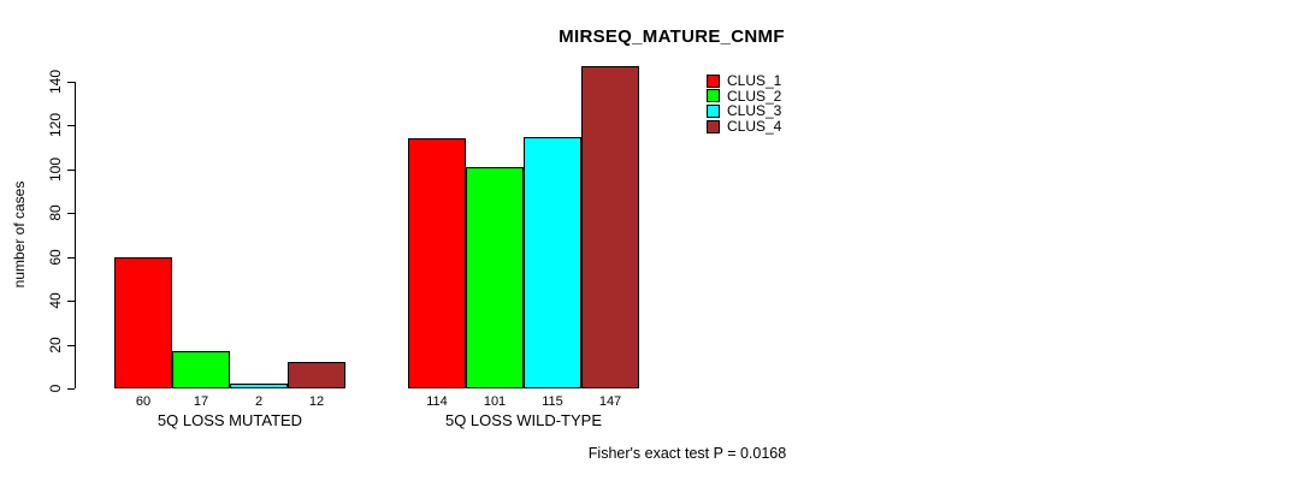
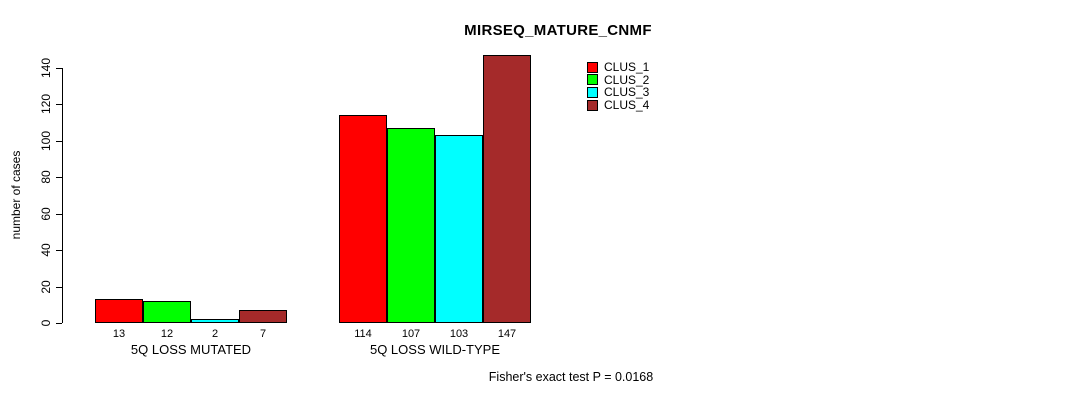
CLUS_1/5Q LOSS MUTATED: 60 -> 13
CLUS_2/5Q LOSS MUTATED: 17 -> 12
CLUS_4/5Q LOSS MUTATED: 12 -> 7
CLUS_2/5Q LOSS WILD-TYPE: 101 -> 107
CLUS_3/5Q LOSS WILD-TYPE: 115 -> 103
